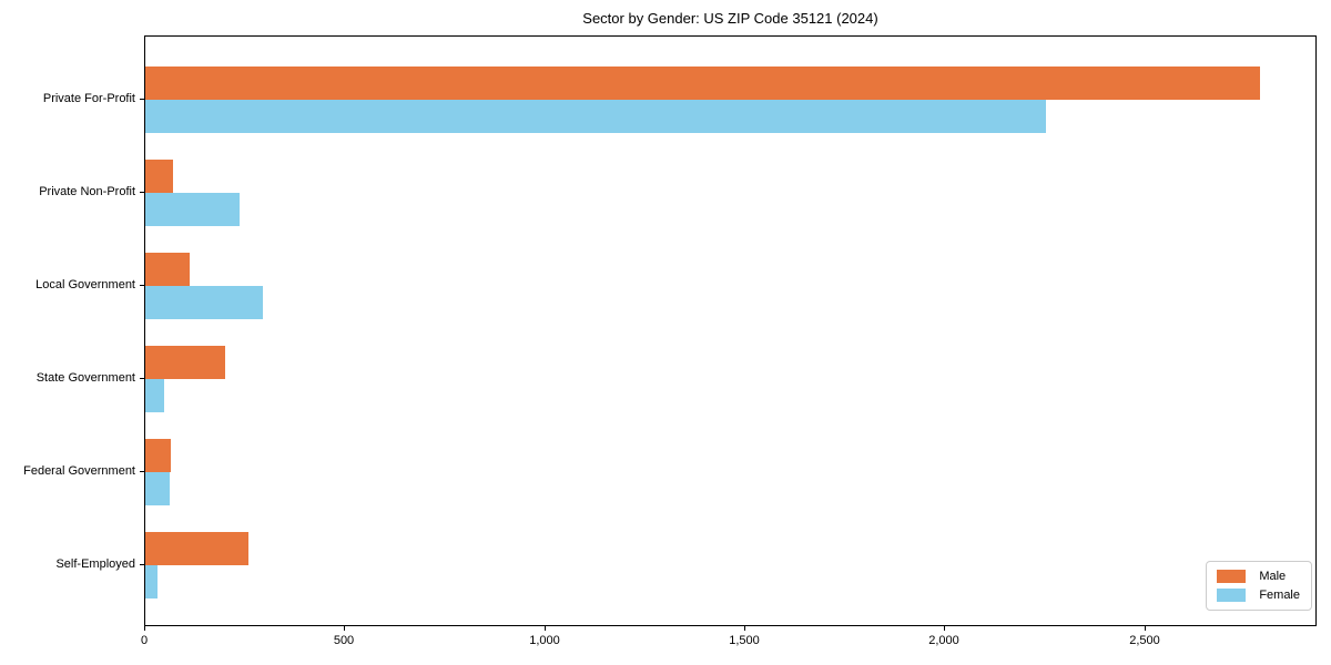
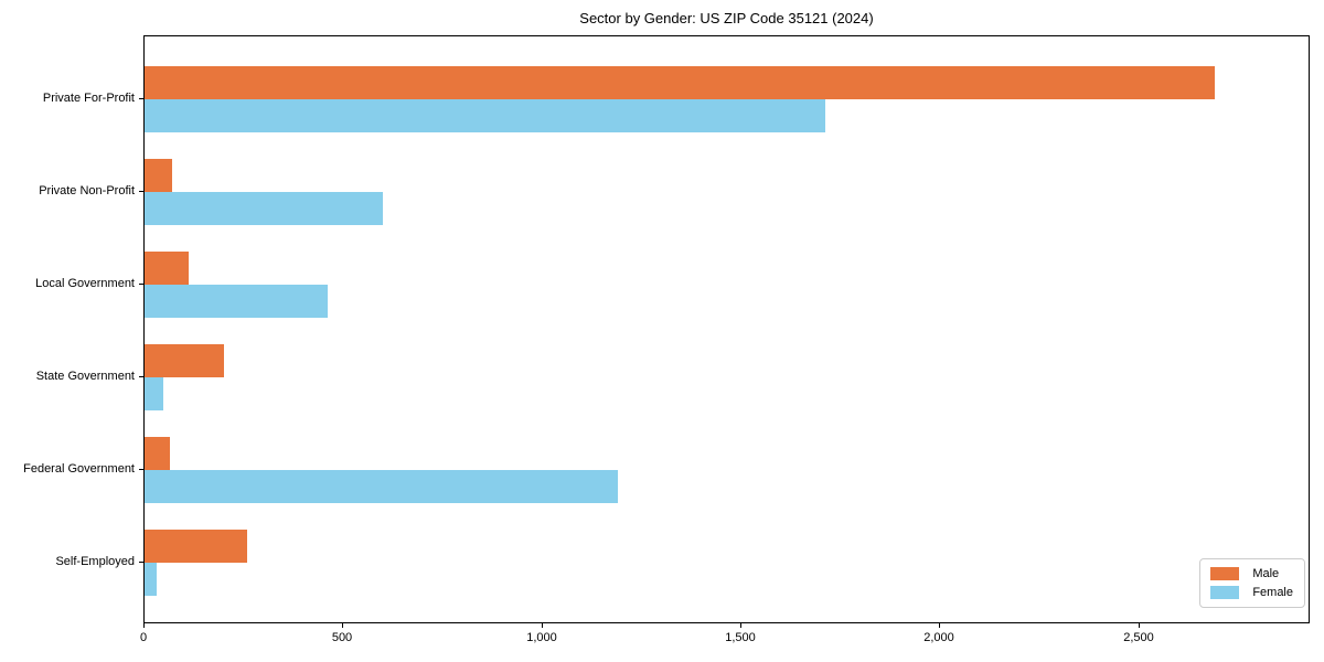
Male/Private For-Profit: 2780 -> 2690
Female/Private For-Profit: 2250 -> 1710
Female/Private Non-Profit: 240 -> 600
Female/Local Government: 300 -> 460
Female/Federal Government: 60 -> 1190
